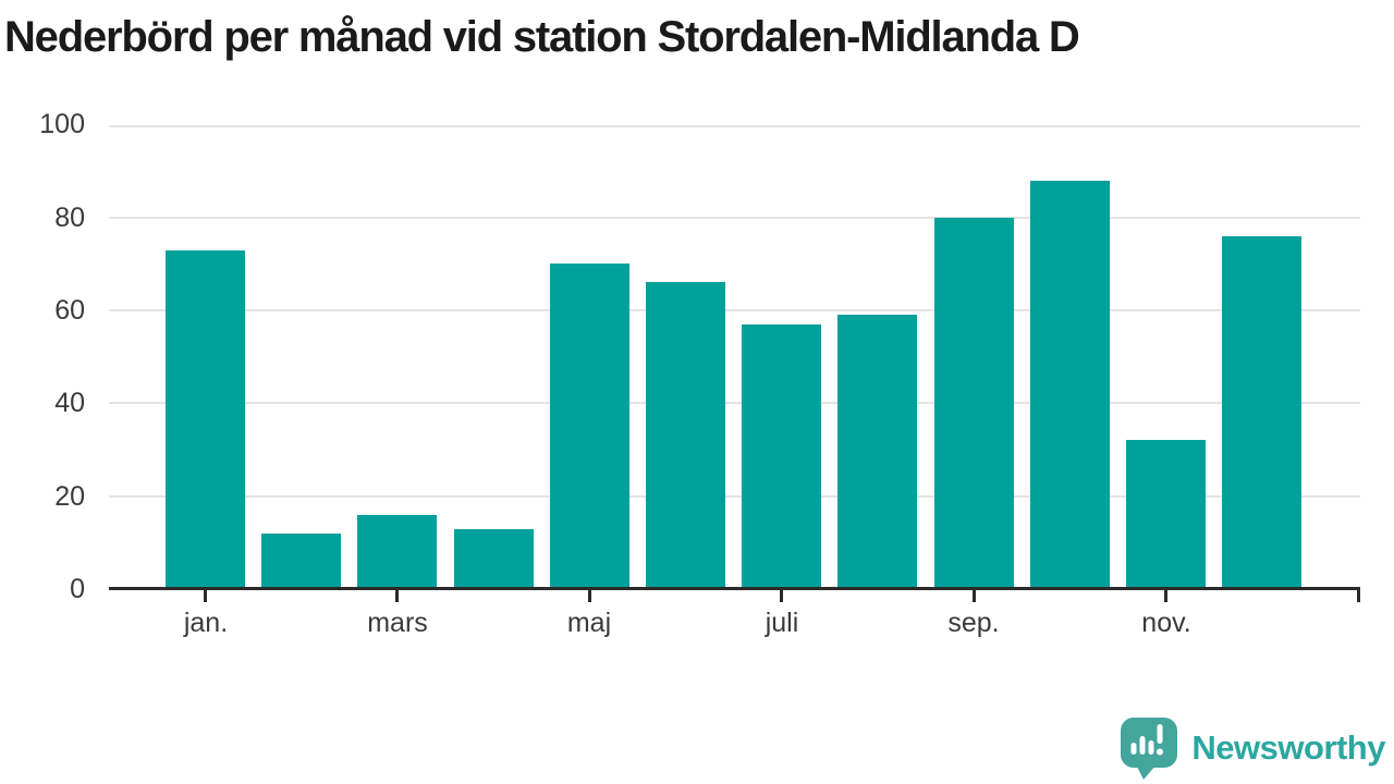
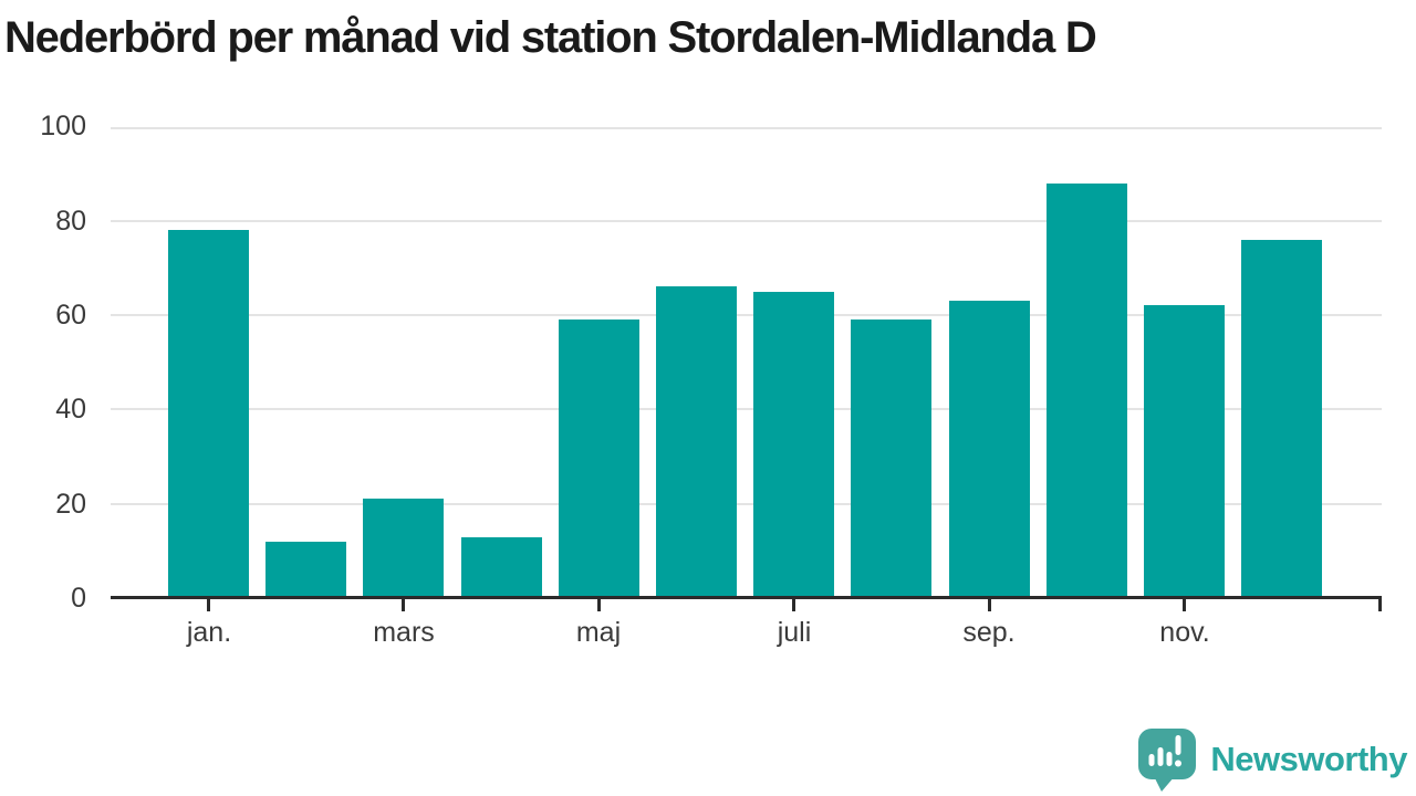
jan.: 73 -> 78
mars: 16 -> 21
maj: 70 -> 59
juli: 57 -> 65
sep.: 80 -> 63
nov.: 32 -> 62
